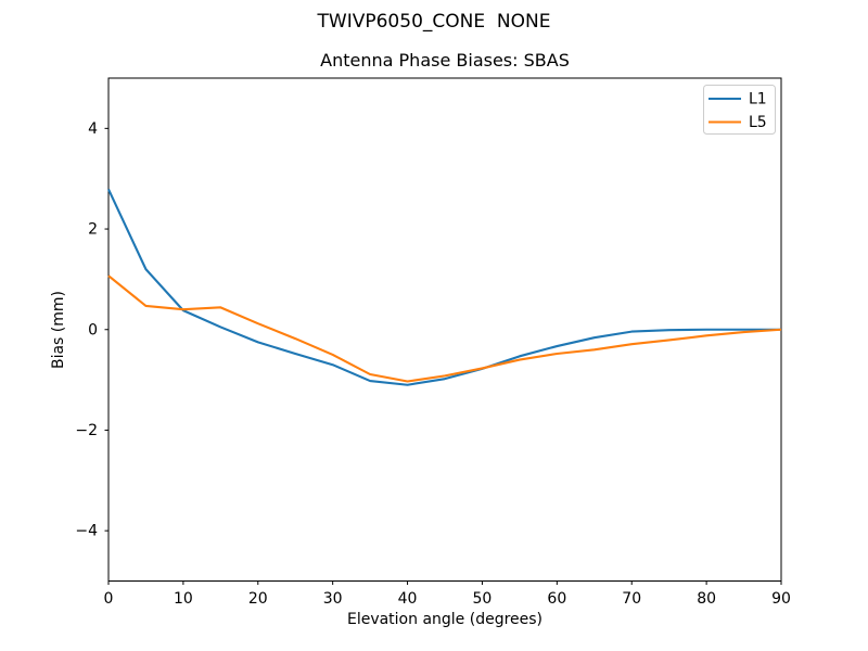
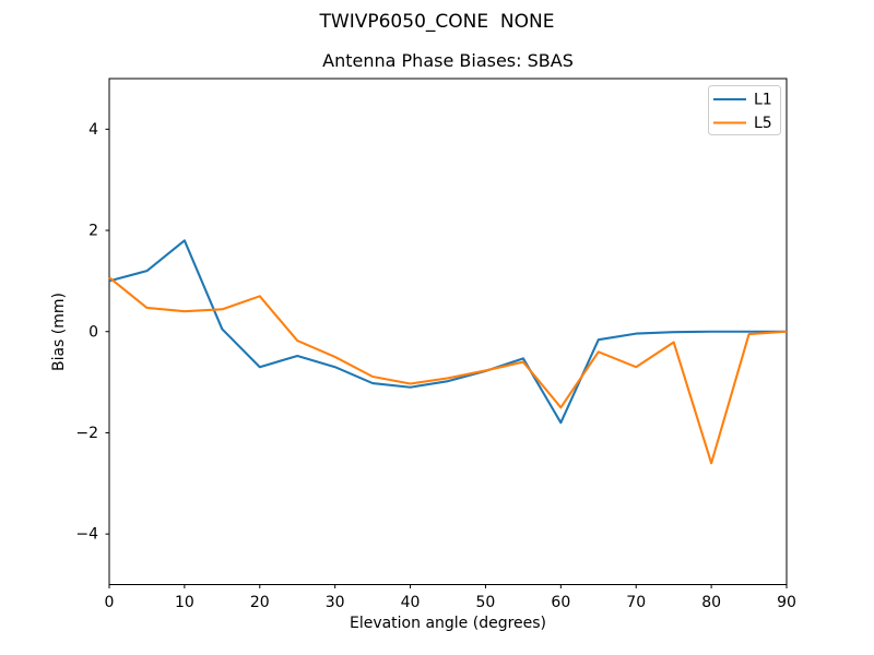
L1/0: 2.8 -> 1.0
L1/10: 0.4 -> 1.8
L1/20: -0.2 -> -0.7
L5/20: 0.1 -> 0.7
L1/60: -0.3 -> -1.8
L5/60: -0.5 -> -1.5
L5/70: -0.3 -> -0.7
L5/80: -0.1 -> -2.6
